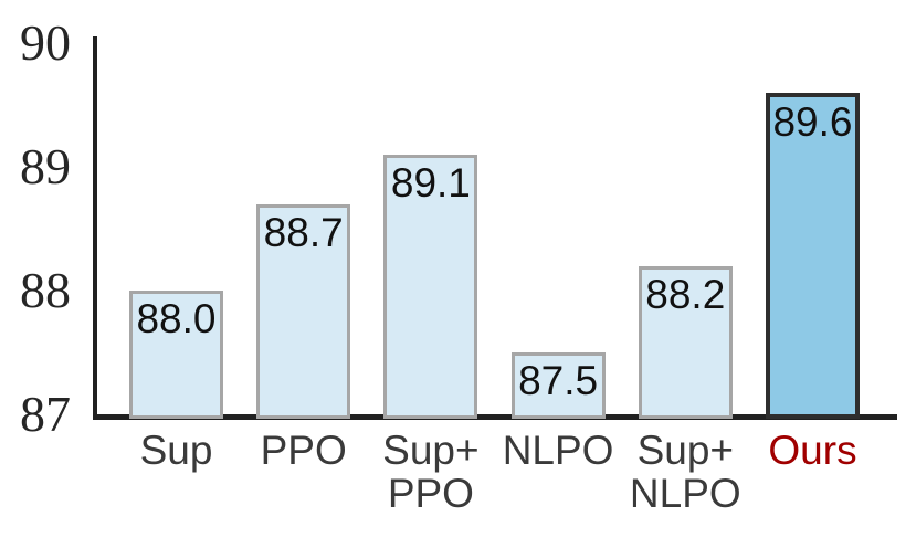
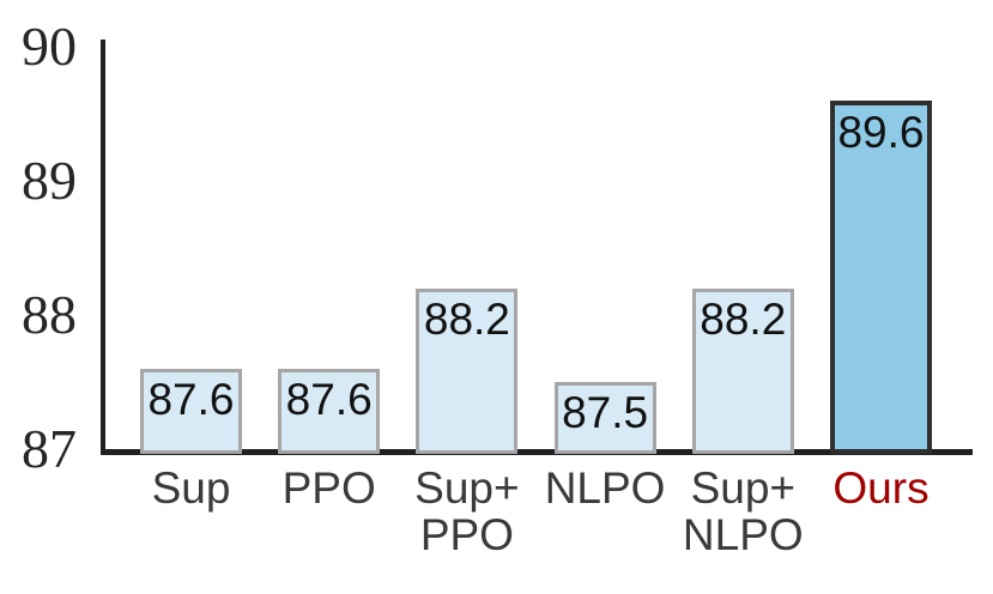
Sup: 88.0 -> 87.6
PPO: 88.7 -> 87.6
Sup+ PPO: 89.1 -> 88.2
